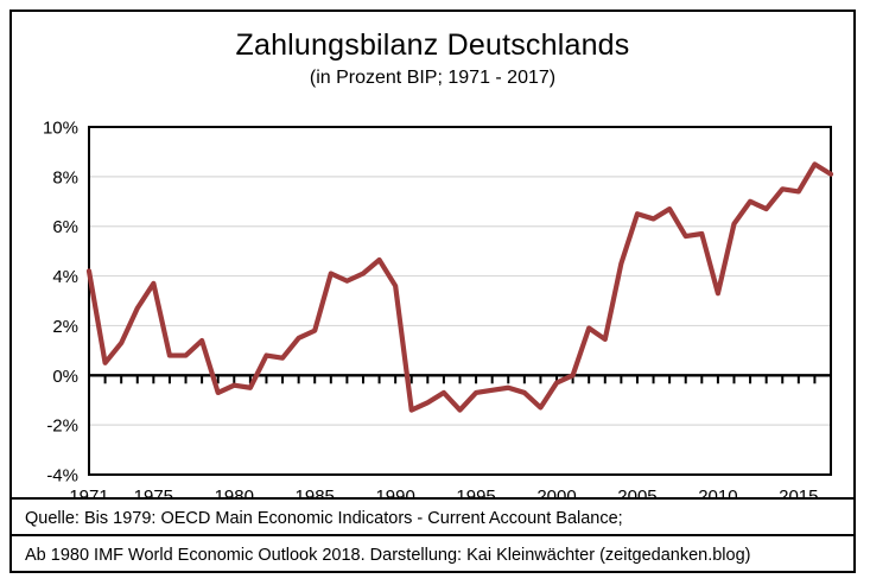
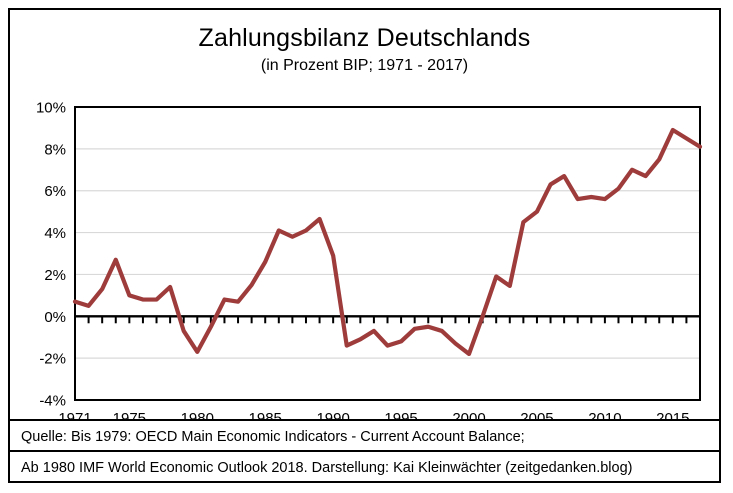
1971: 4.2% -> 0.7%
1975: 3.7% -> 1.0%
1980: -0.4% -> -1.7%
1985: 1.8% -> 2.6%
1990: 3.6% -> 2.9%
1995: -0.7% -> -1.2%
2000: -0.3% -> -1.8%
2005: 6.5% -> 5.0%
2010: 3.3% -> 5.6%
2015: 7.4% -> 8.9%
